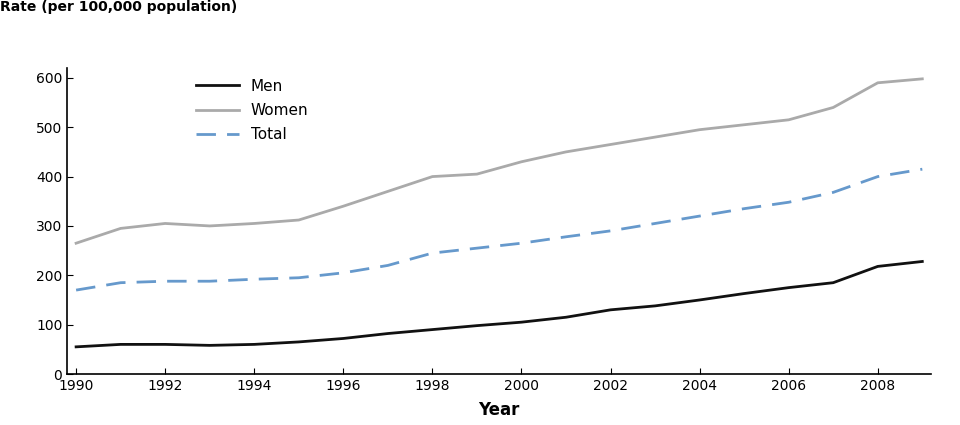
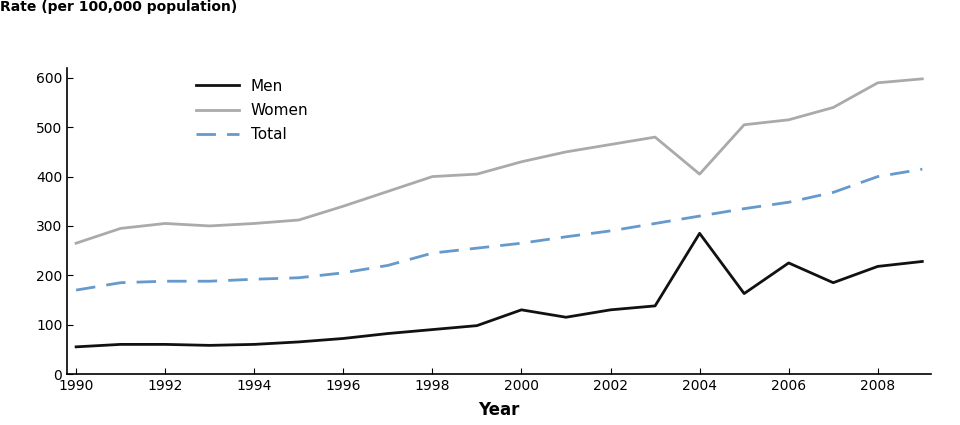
Men/2000: 105 -> 130
Men/2004: 150 -> 285
Women/2004: 495 -> 405
Men/2006: 175 -> 225
